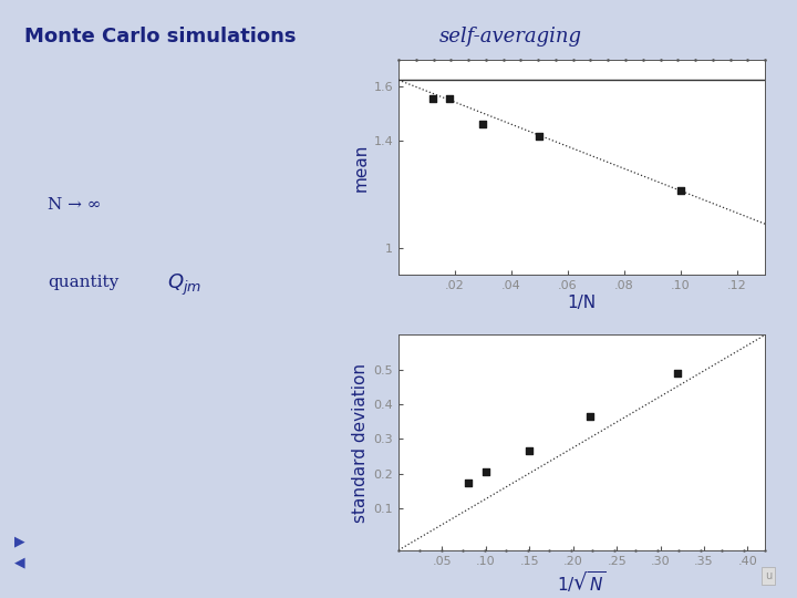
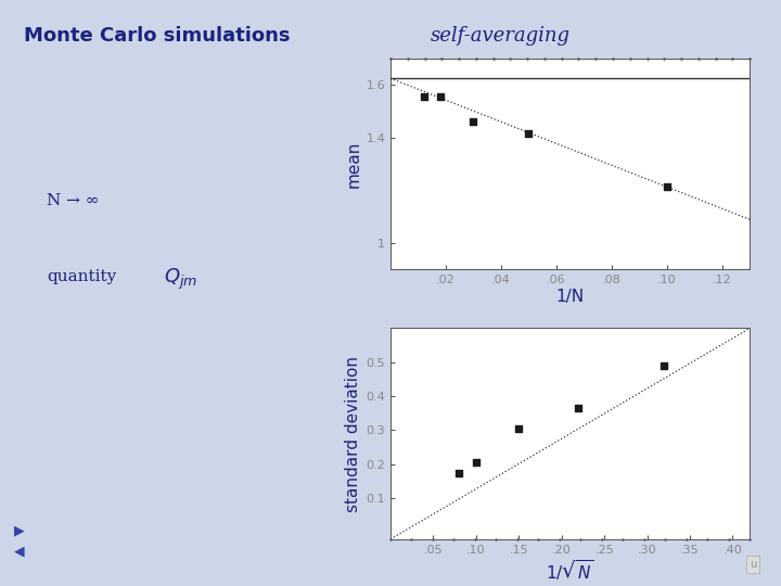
.15: 0.265 -> 0.305
